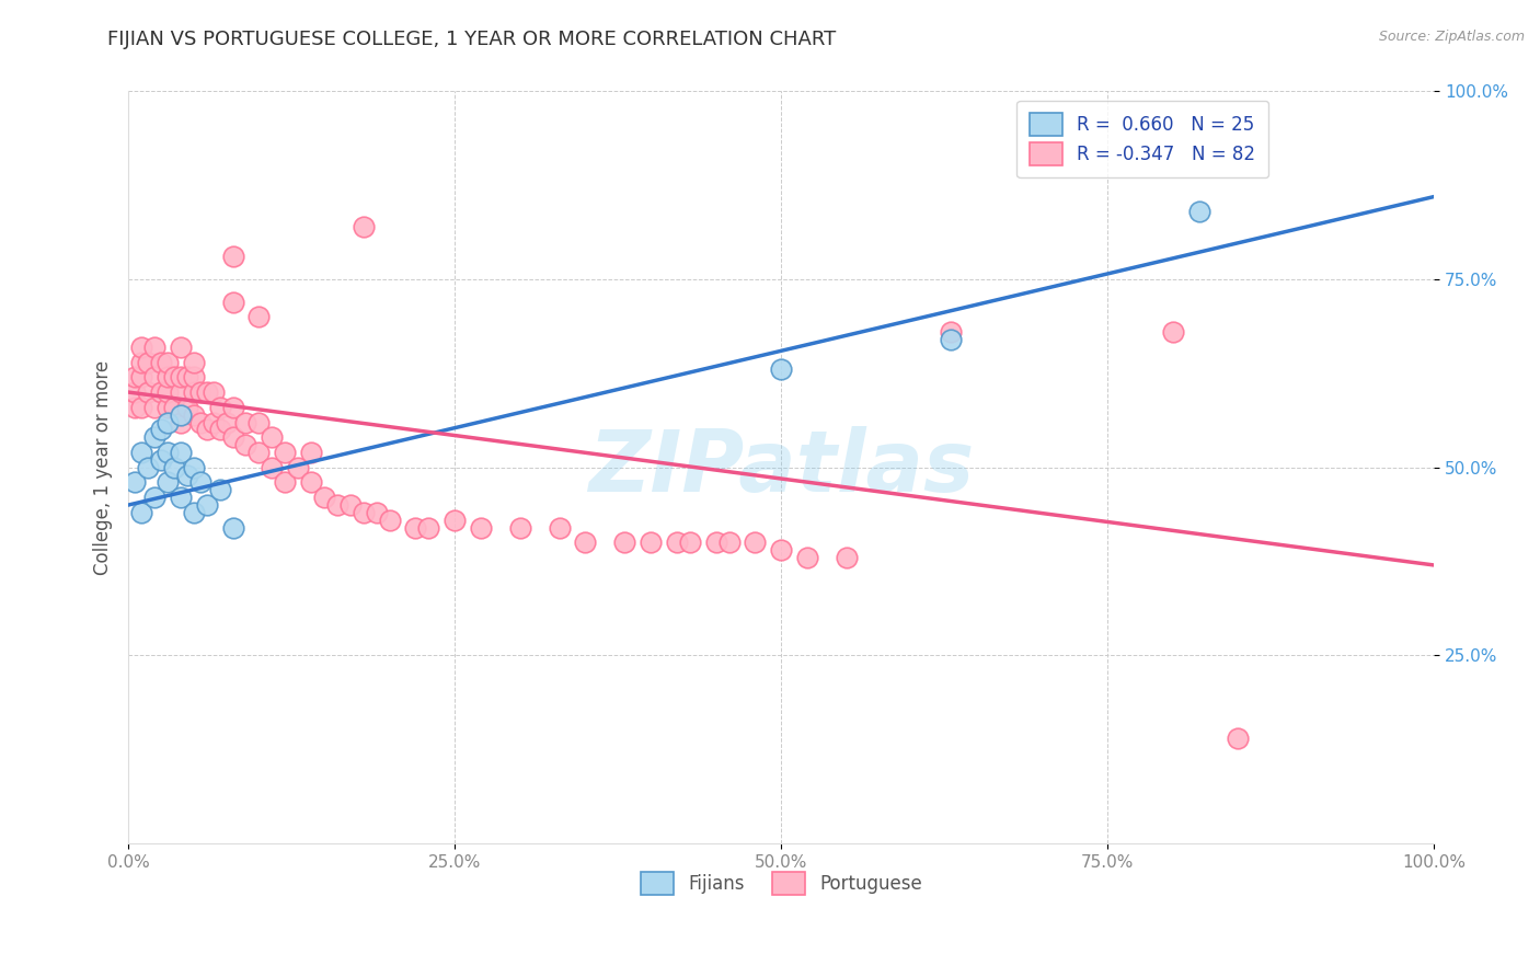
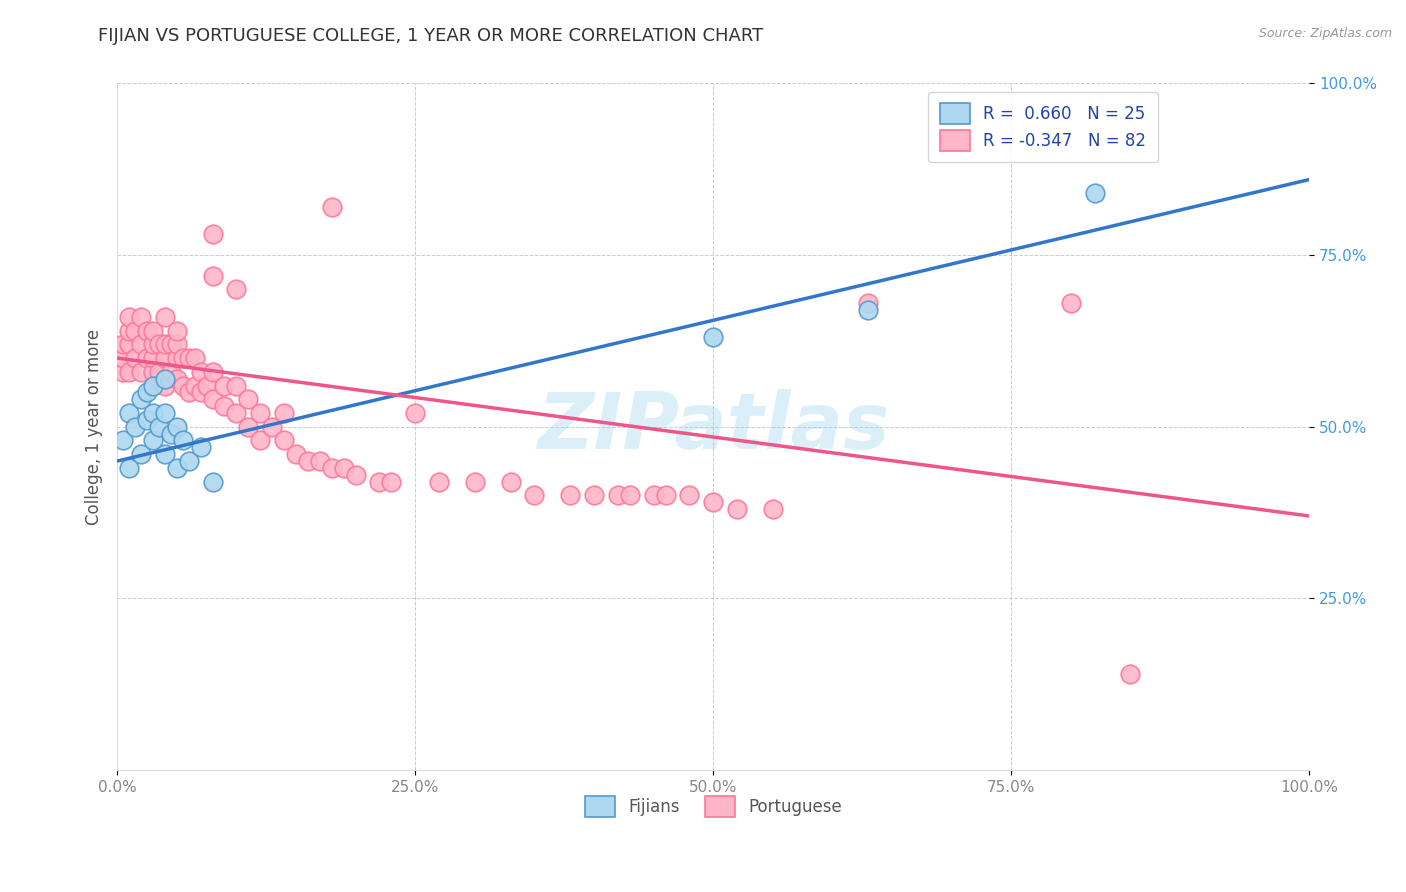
Portuguese/25.0%: 43% -> 52%
